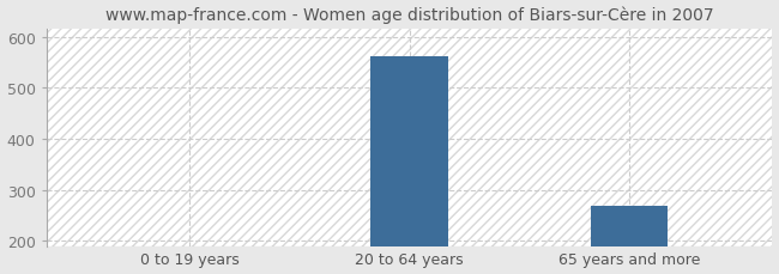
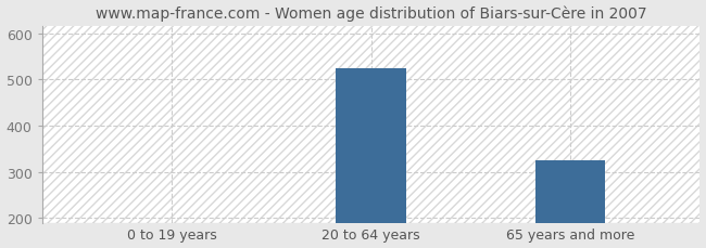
20 to 64 years: 563 -> 525
65 years and more: 268 -> 325
